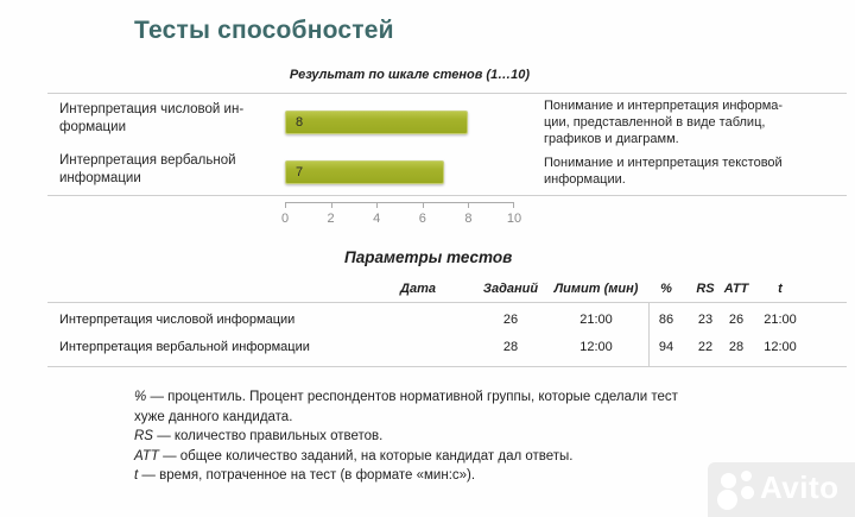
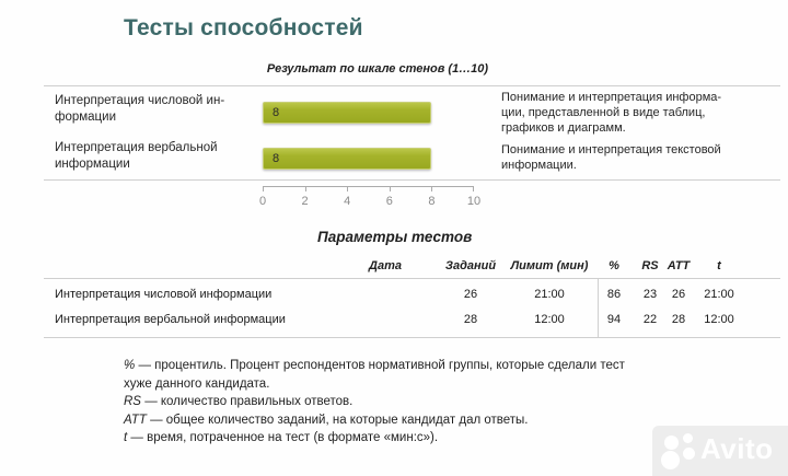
Интерпретация вербальной информации: 7 -> 8
